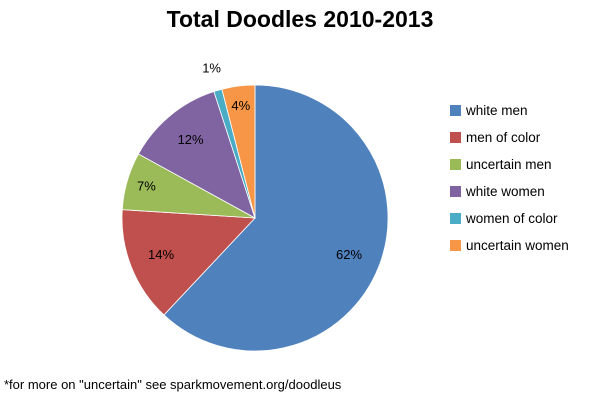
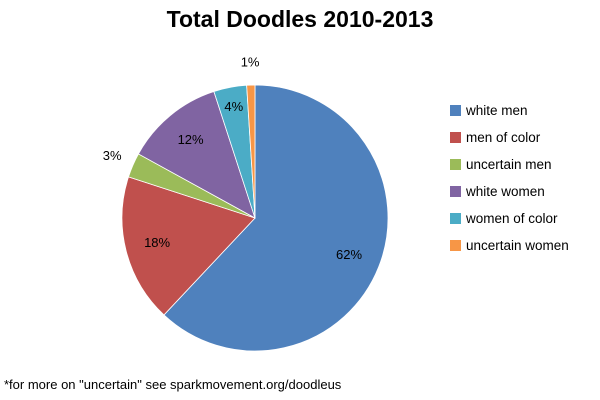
men of color: 14% -> 18%
uncertain men: 7% -> 3%
women of color: 1% -> 4%
uncertain women: 4% -> 1%
